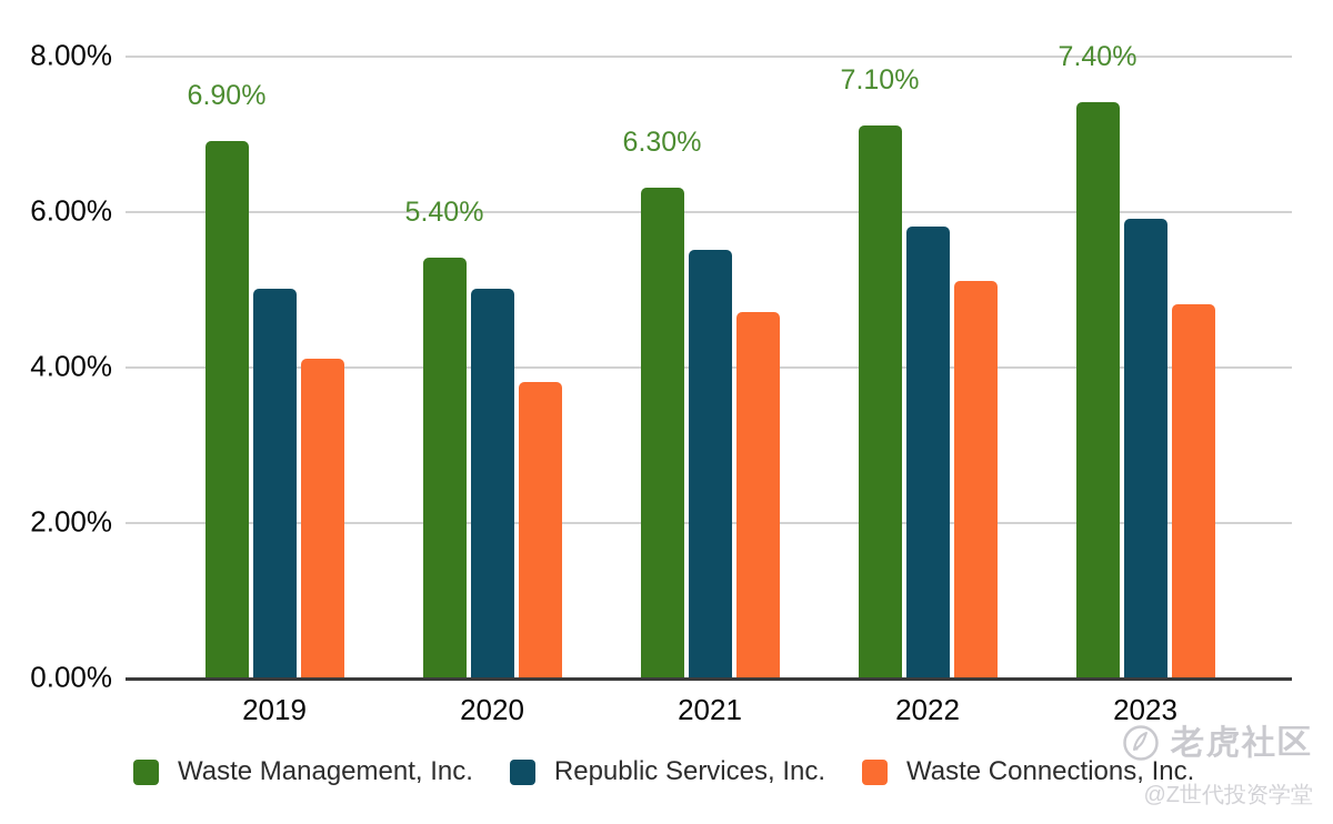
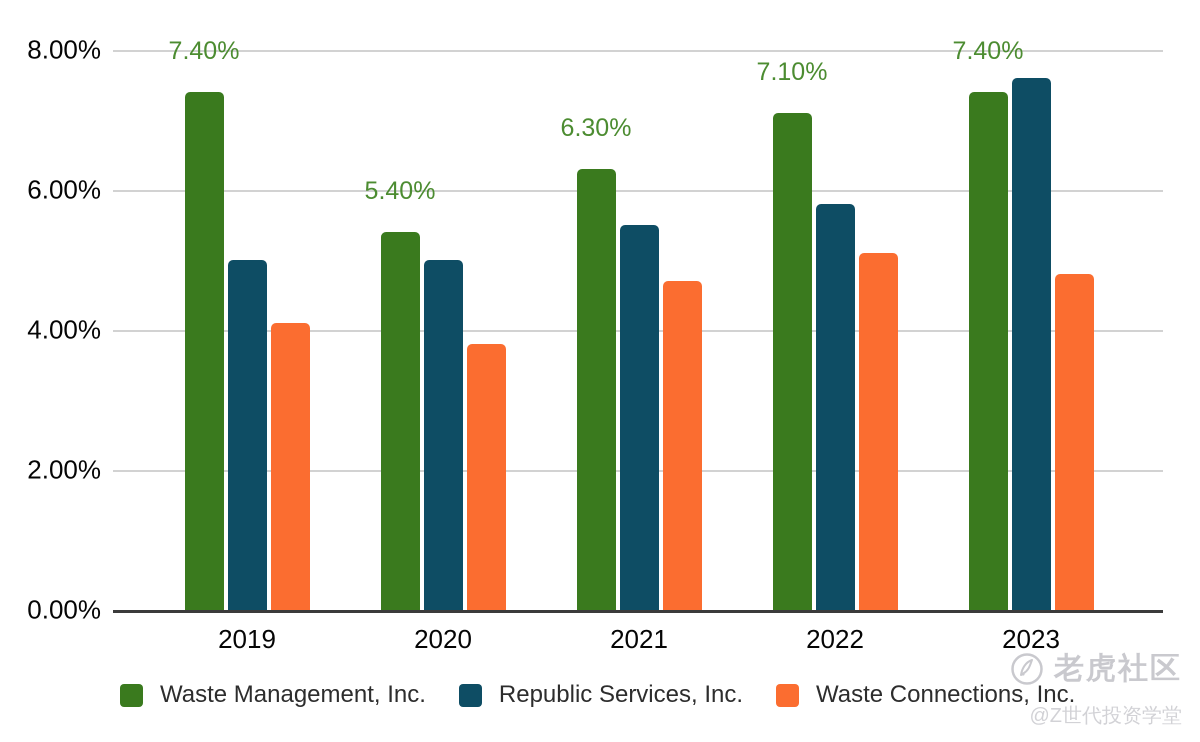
Waste Management, Inc./2019: 6.90% -> 7.40%
Republic Services, Inc./2023: 5.9% -> 7.6%
